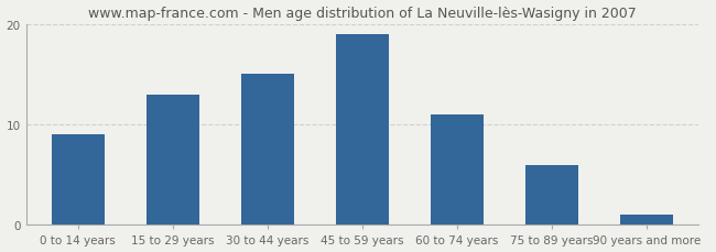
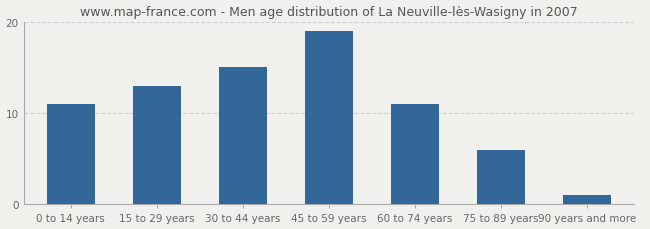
0 to 14 years: 9 -> 11
